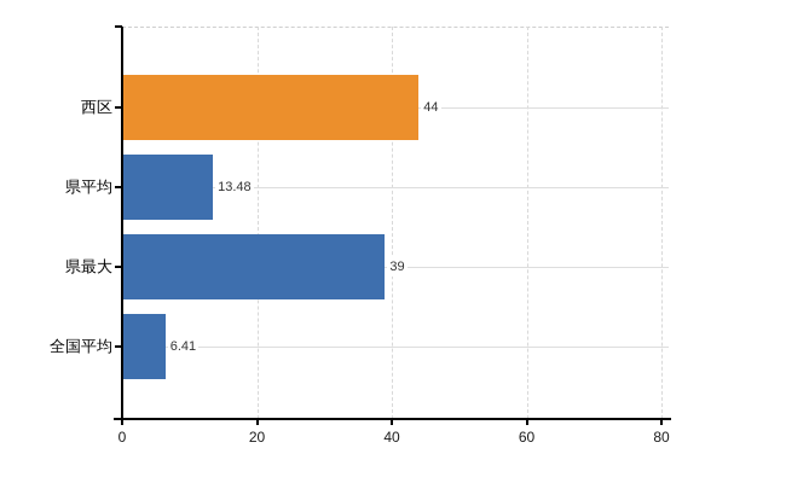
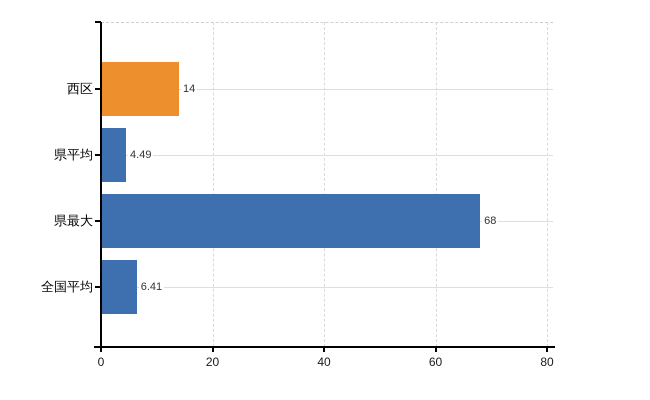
西区: 44 -> 14
県平均: 13.48 -> 4.49
県最大: 39 -> 68
